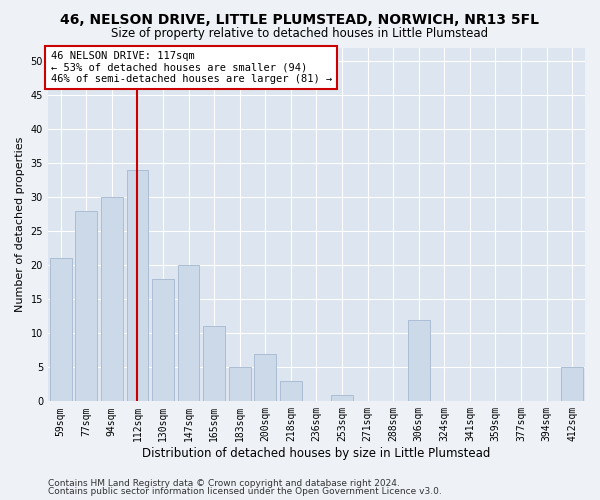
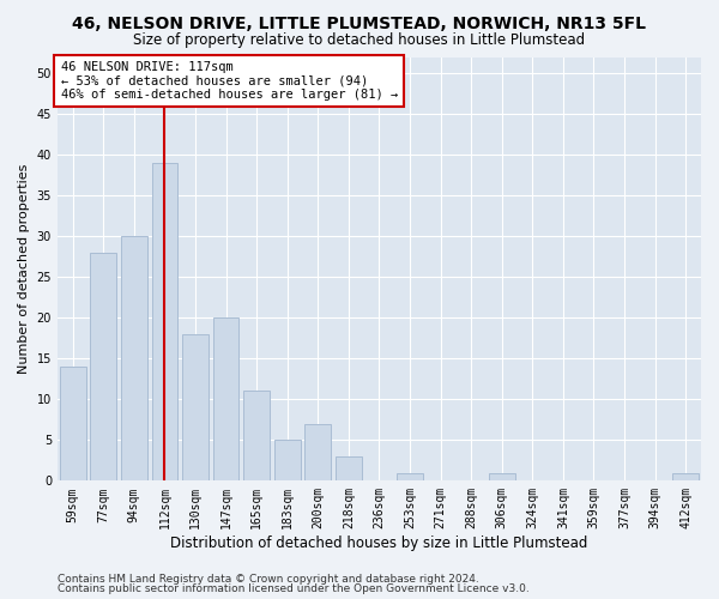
59sqm: 21 -> 14
112sqm: 34 -> 39
306sqm: 12 -> 1
412sqm: 5 -> 1
